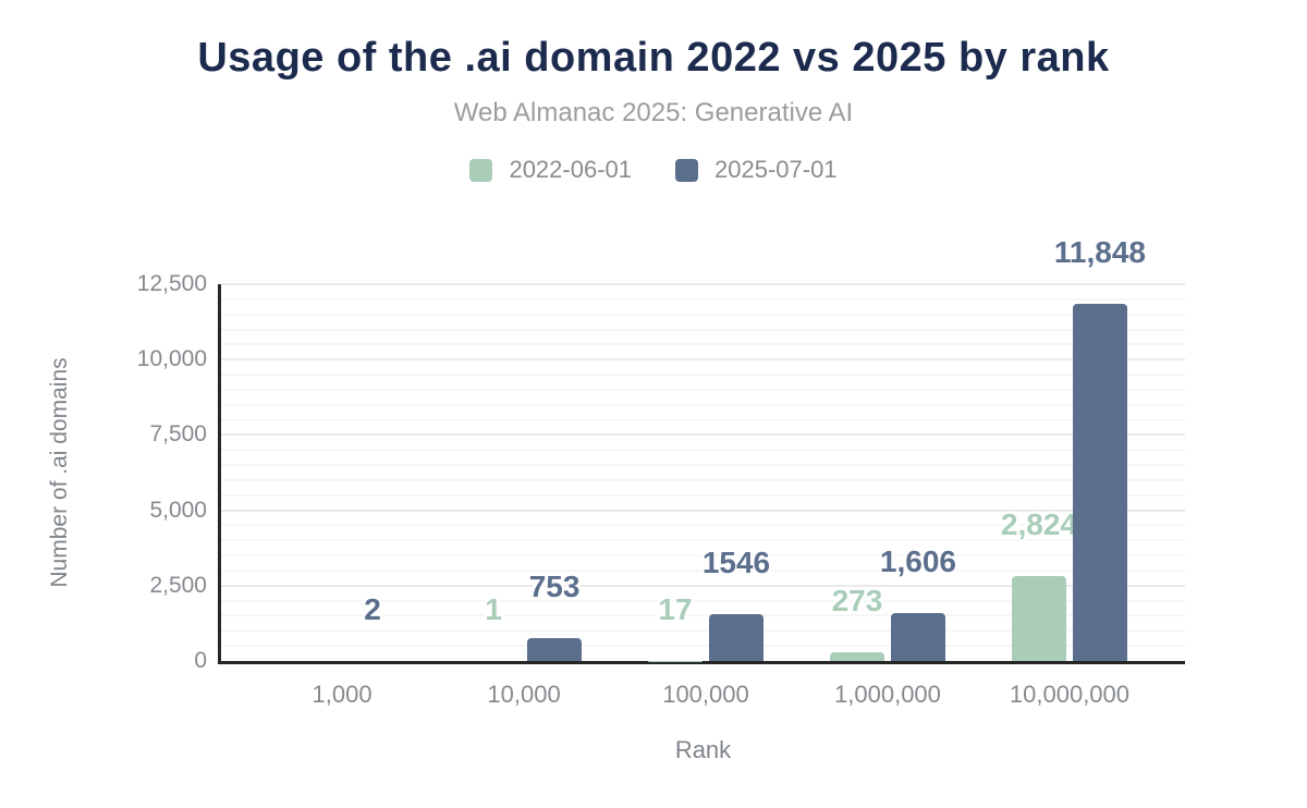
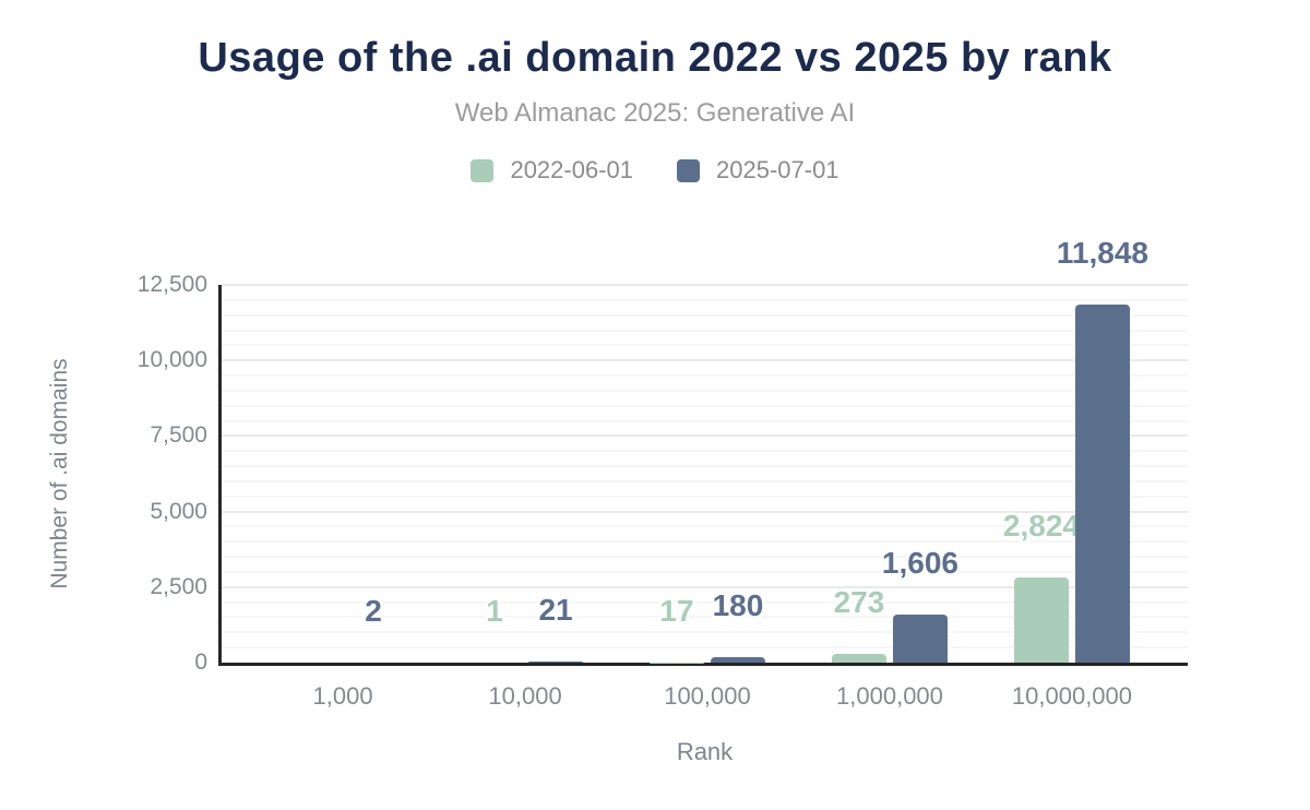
2025-07-01/10,000: 753 -> 21
2025-07-01/100,000: 1546 -> 180
